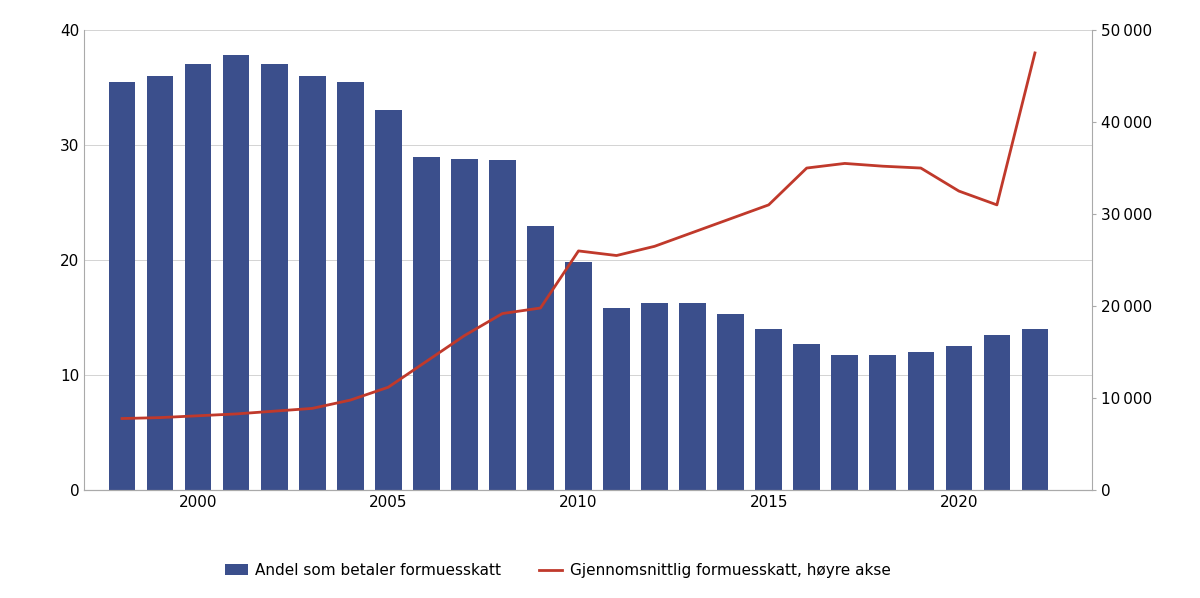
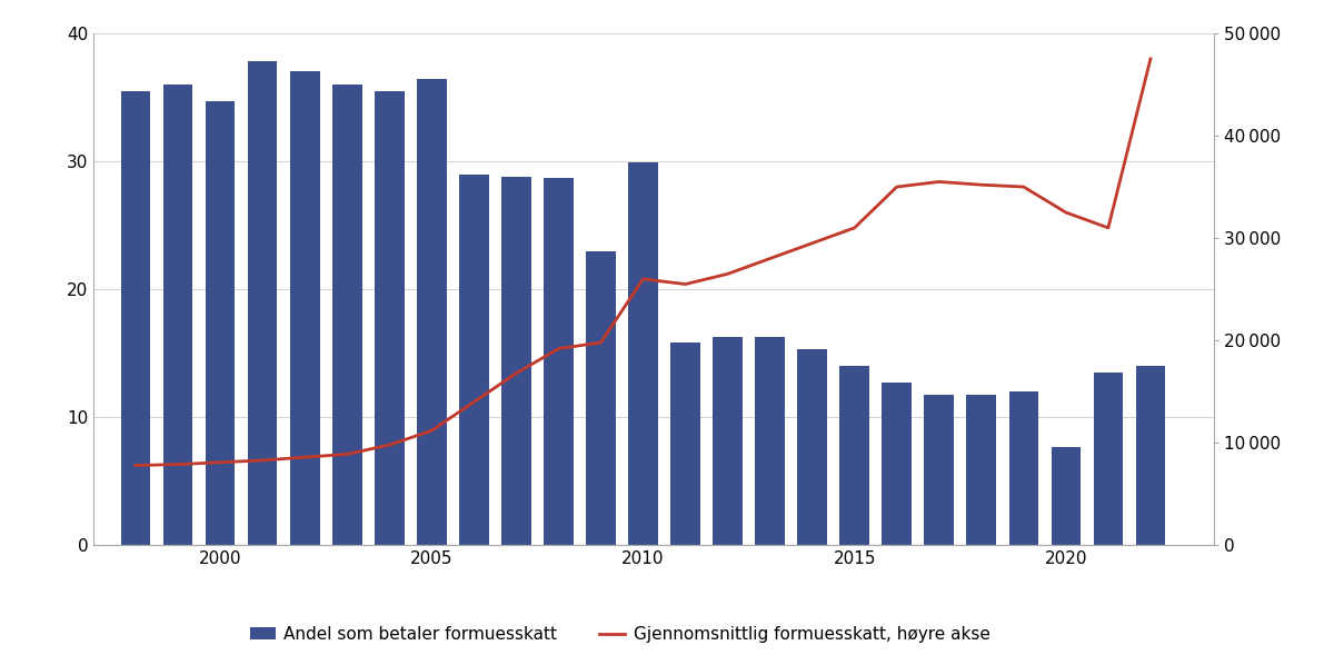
Andel som betaler formuesskatt/2000: 37.0 -> 34.7
Andel som betaler formuesskatt/2005: 33.0 -> 36.4
Andel som betaler formuesskatt/2010: 19.8 -> 29.9
Andel som betaler formuesskatt/2020: 12.5 -> 7.7
